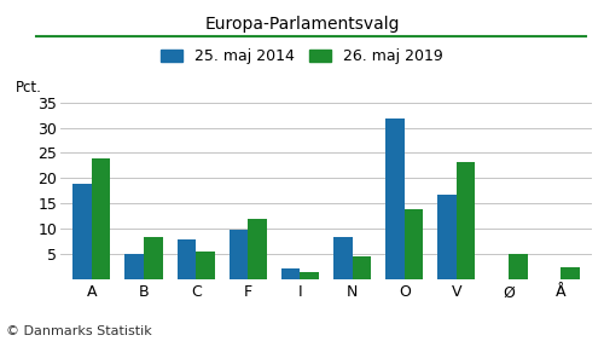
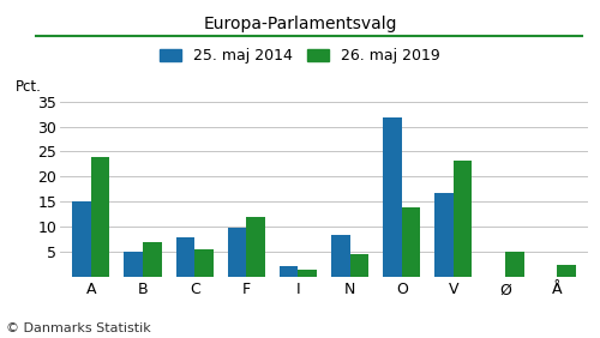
25. maj 2014/A: 19.0 -> 15.0
26. maj 2019/B: 8.3 -> 7.0
